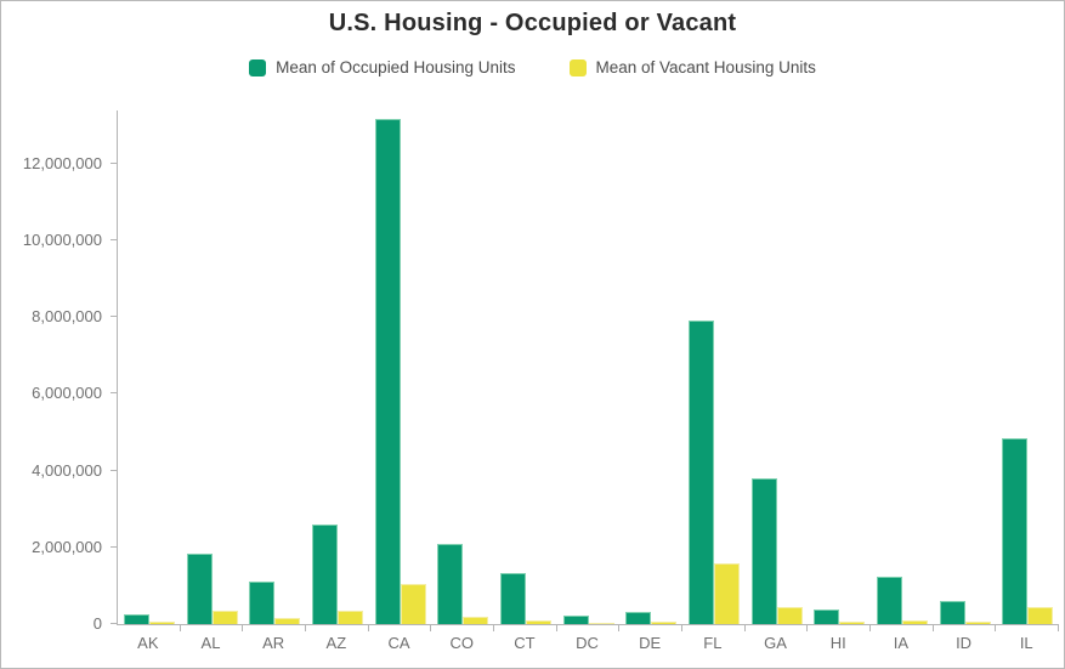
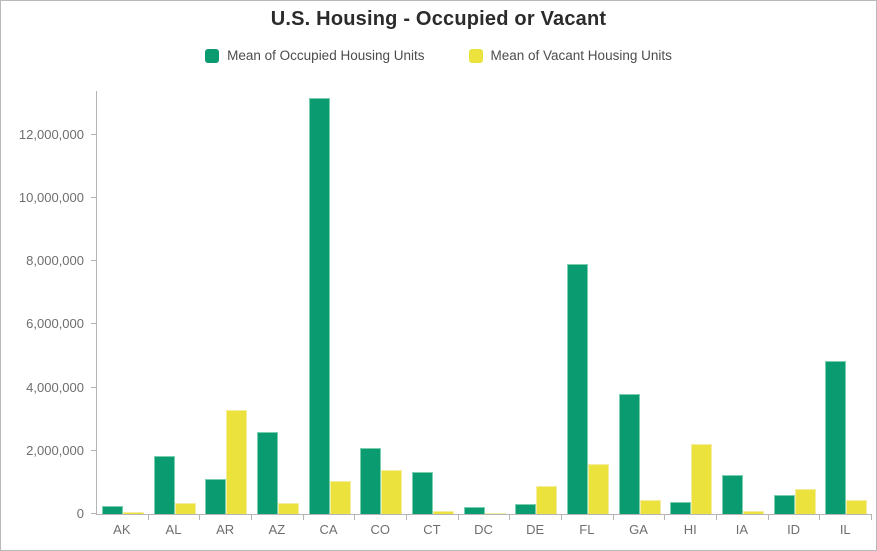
Mean of Vacant Housing Units/AR: 200000 -> 3300000
Mean of Vacant Housing Units/CO: 200000 -> 1400000
Mean of Vacant Housing Units/DE: 100000 -> 900000
Mean of Vacant Housing Units/HI: 100000 -> 2200000
Mean of Vacant Housing Units/ID: 100000 -> 800000
